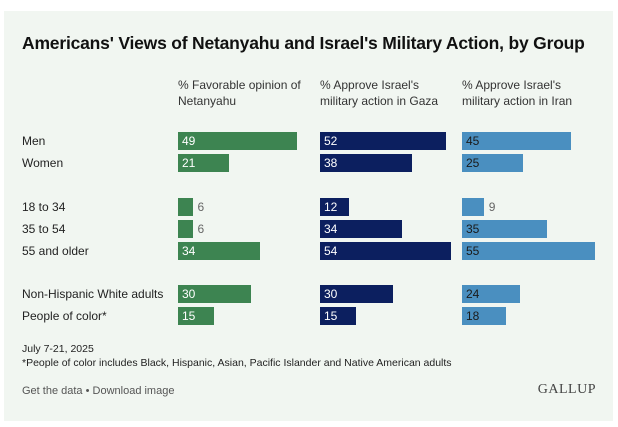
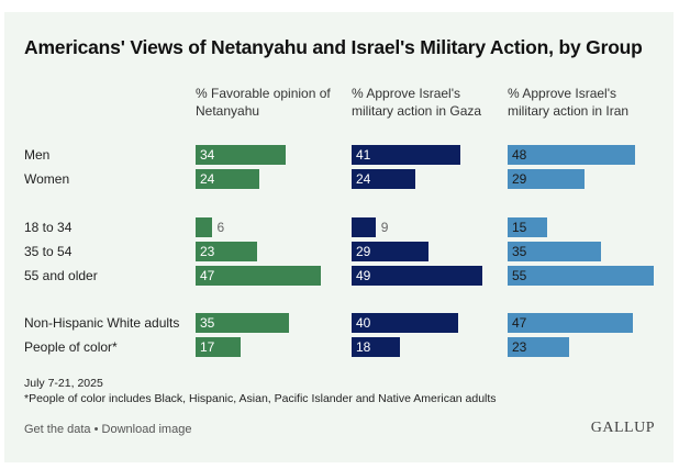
% Favorable opinion of Netanyahu/Men: 49 -> 34
% Approve Israel's military action in Gaza/Men: 52 -> 41
% Approve Israel's military action in Iran/Men: 45 -> 48
% Favorable opinion of Netanyahu/Women: 21 -> 24
% Approve Israel's military action in Gaza/Women: 38 -> 24
% Approve Israel's military action in Iran/Women: 25 -> 29
% Approve Israel's military action in Gaza/18 to 34: 12 -> 9
% Approve Israel's military action in Iran/18 to 34: 9 -> 15
% Favorable opinion of Netanyahu/35 to 54: 6 -> 23
% Approve Israel's military action in Gaza/35 to 54: 34 -> 29
% Favorable opinion of Netanyahu/55 and older: 34 -> 47
% Approve Israel's military action in Gaza/55 and older: 54 -> 49
% Favorable opinion of Netanyahu/Non-Hispanic White adults: 30 -> 35
% Approve Israel's military action in Gaza/Non-Hispanic White adults: 30 -> 40
% Approve Israel's military action in Iran/Non-Hispanic White adults: 24 -> 47
% Favorable opinion of Netanyahu/People of color*: 15 -> 17
% Approve Israel's military action in Gaza/People of color*: 15 -> 18
% Approve Israel's military action in Iran/People of color*: 18 -> 23
